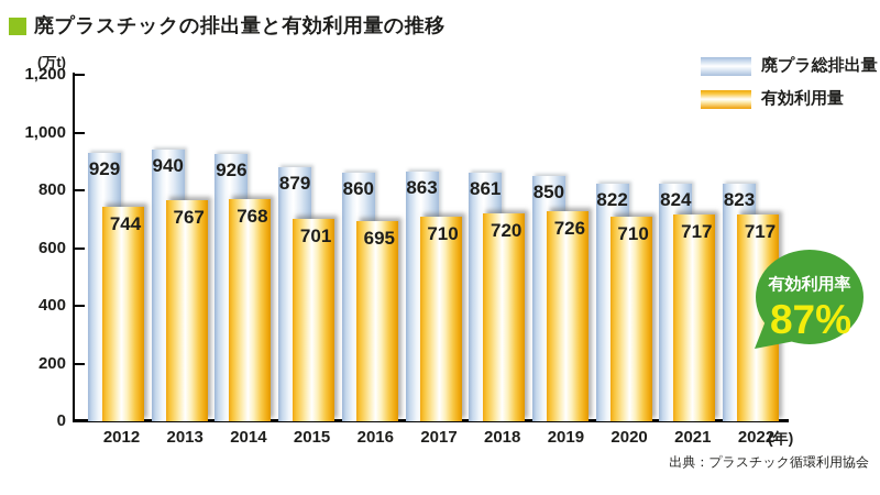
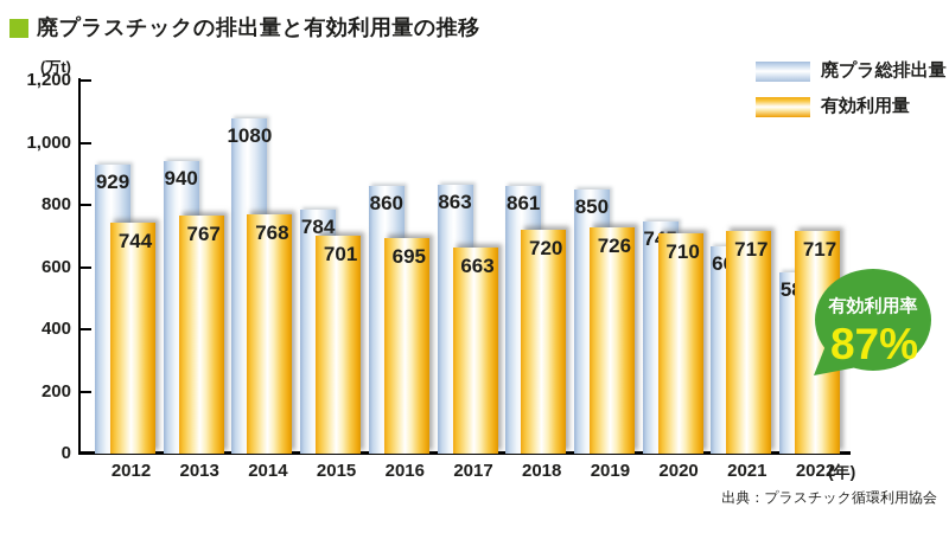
廃プラ総排出量/2014: 926 -> 1080
廃プラ総排出量/2015: 879 -> 784
有効利用量/2017: 710 -> 663
廃プラ総排出量/2020: 822 -> 745
廃プラ総排出量/2021: 824 -> 665
廃プラ総排出量/2022: 823 -> 582
